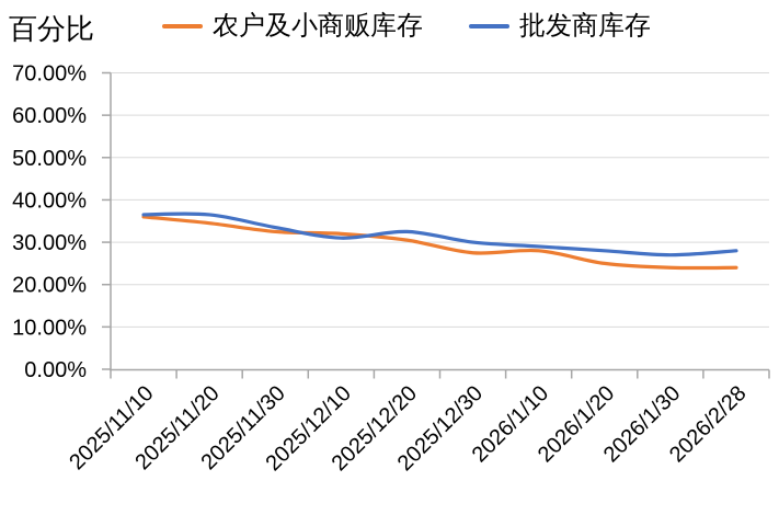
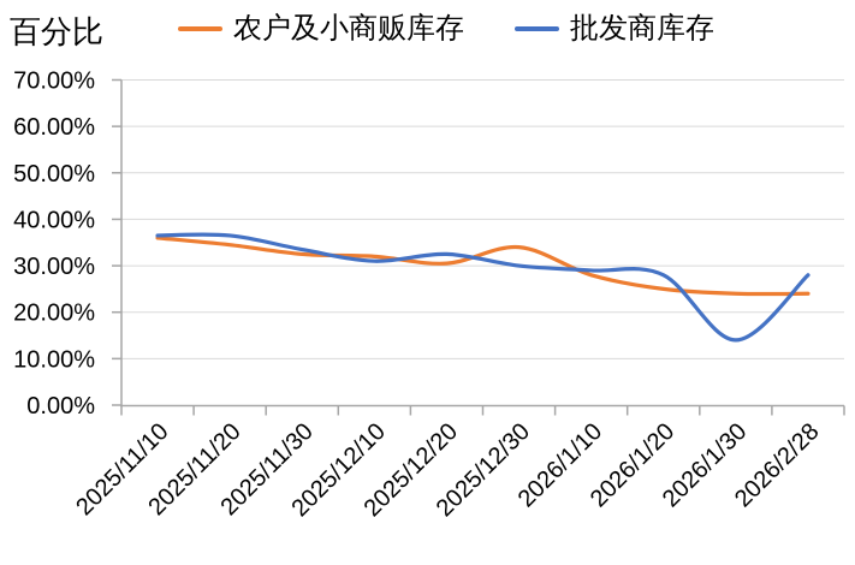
农户及小商贩库存/2025/12/30: 28% -> 34%
批发商库存/2026/1/30: 27% -> 14%
